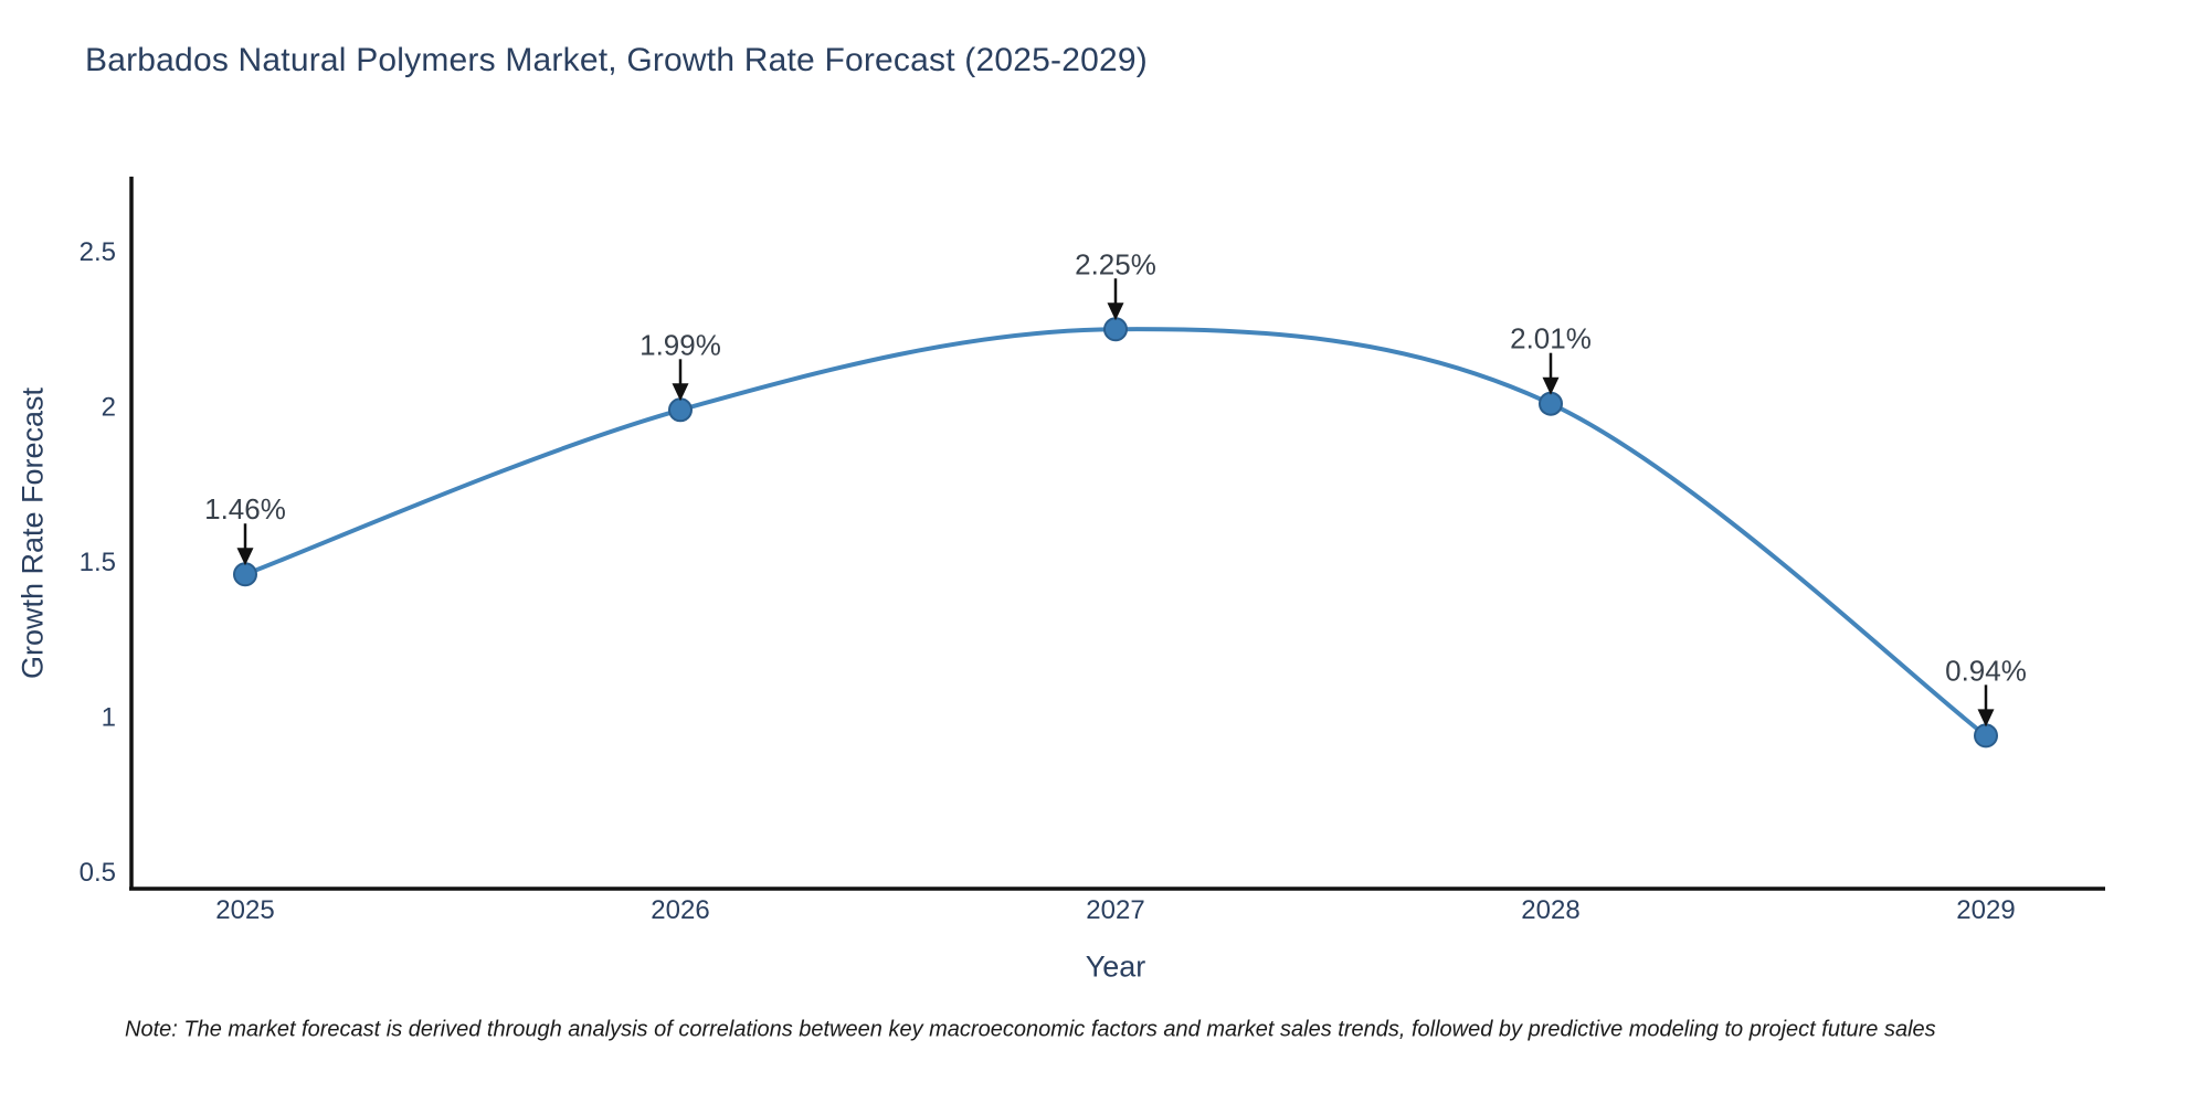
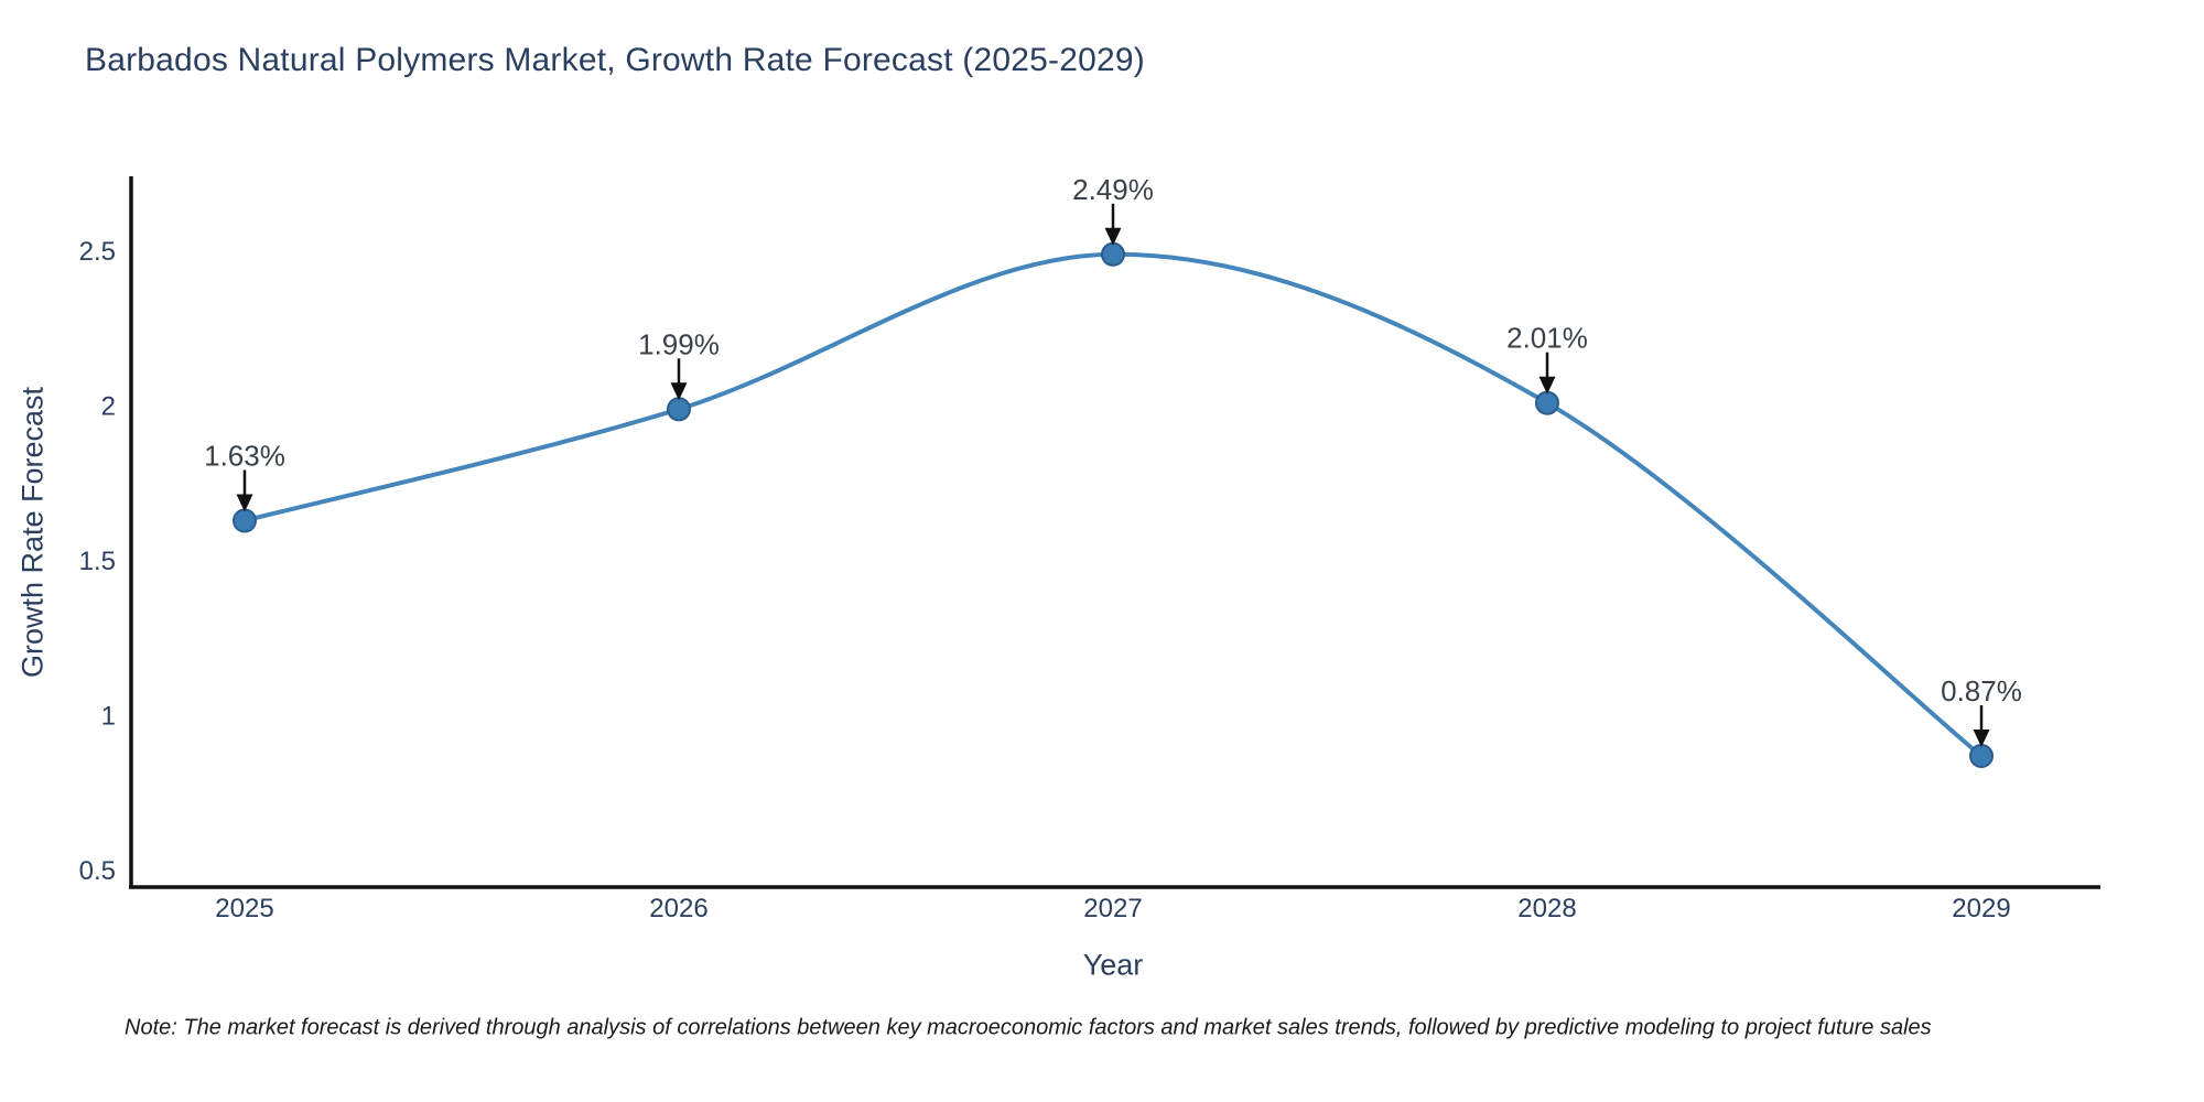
2025: 1.46% -> 1.63%
2027: 2.25% -> 2.49%
2029: 0.94% -> 0.87%
